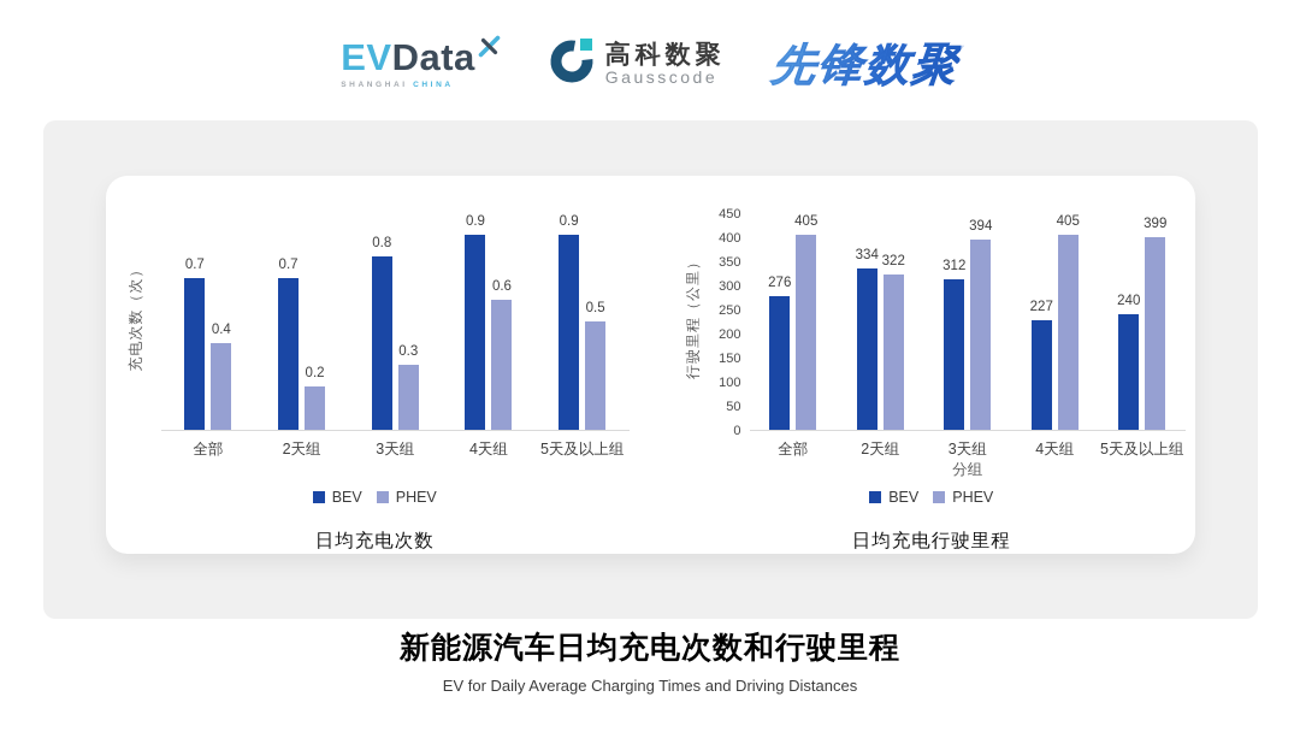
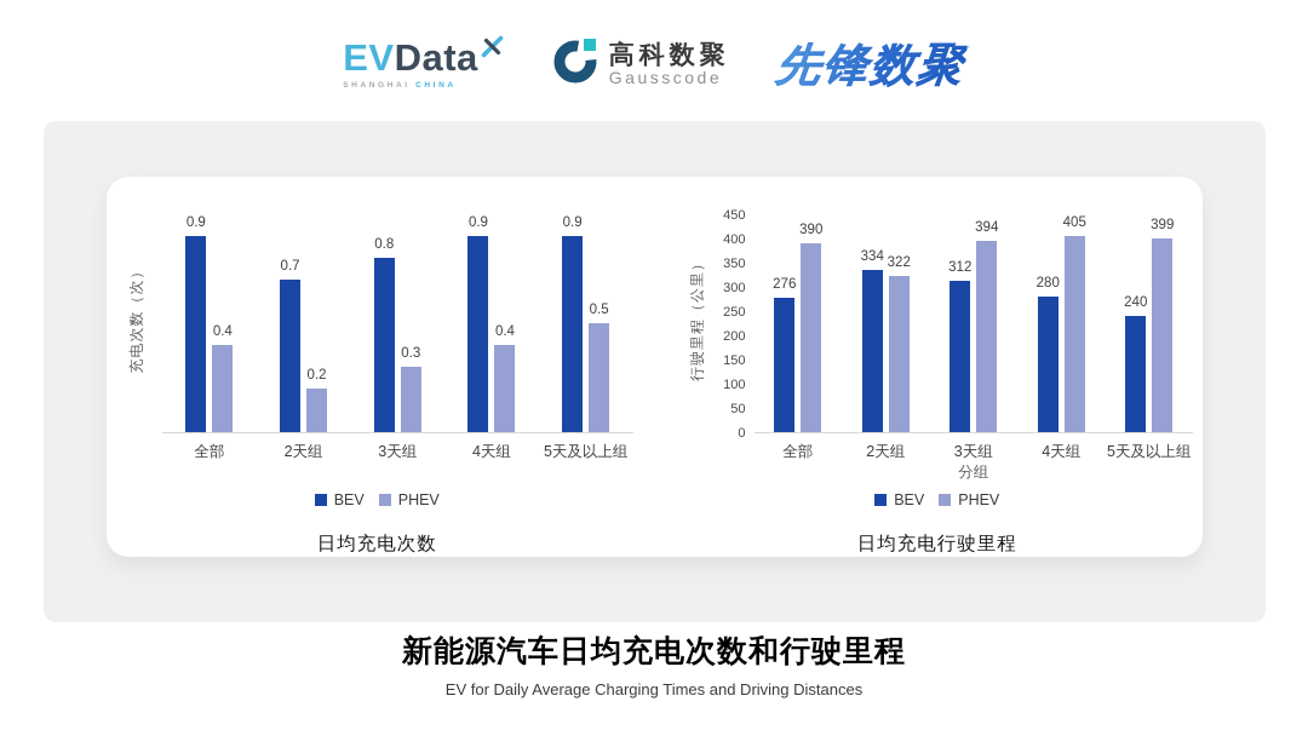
日均充电次数/BEV/全部: 0.7 -> 0.9
日均充电次数/PHEV/4天组: 0.6 -> 0.4
日均充电行驶里程/PHEV/全部: 405 -> 390
日均充电行驶里程/BEV/4天组: 227 -> 280
